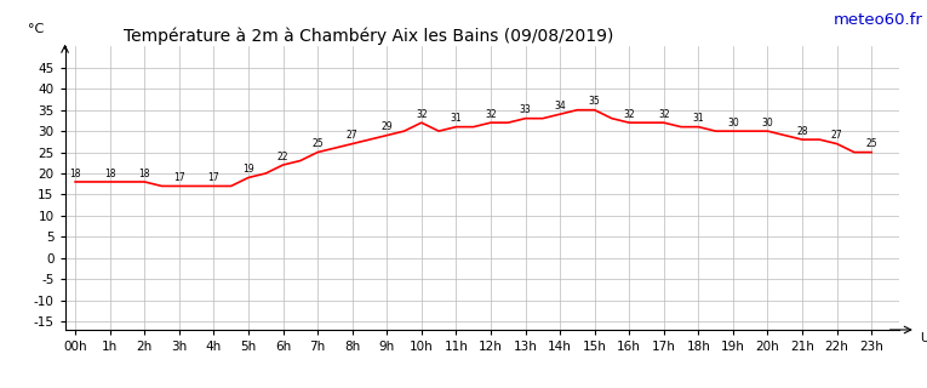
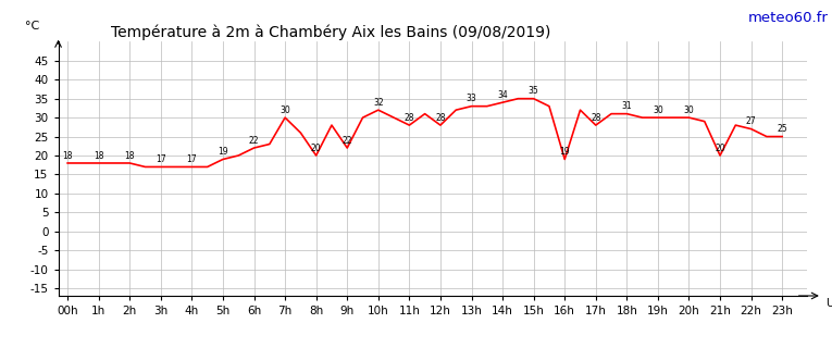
7h: 25 -> 30
8h: 27 -> 20
9h: 29 -> 22
11h: 31 -> 28
12h: 32 -> 28
16h: 32 -> 19
17h: 32 -> 28
21h: 28 -> 20
